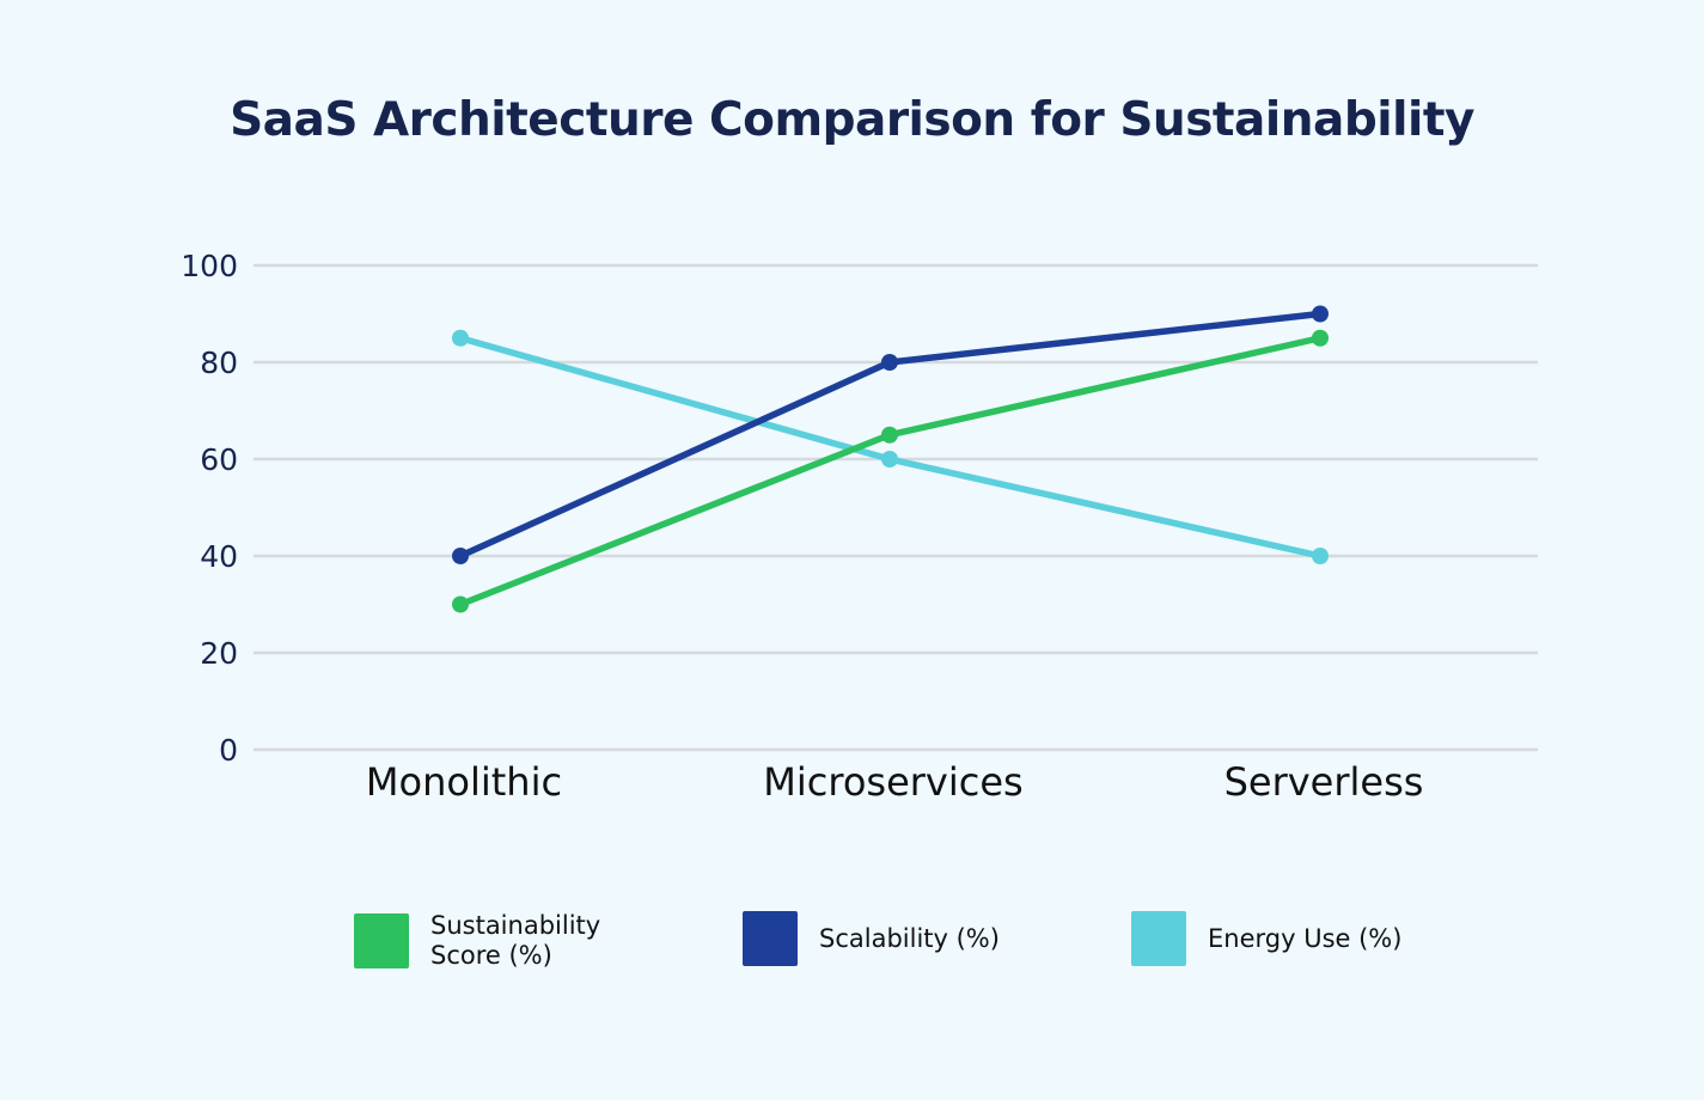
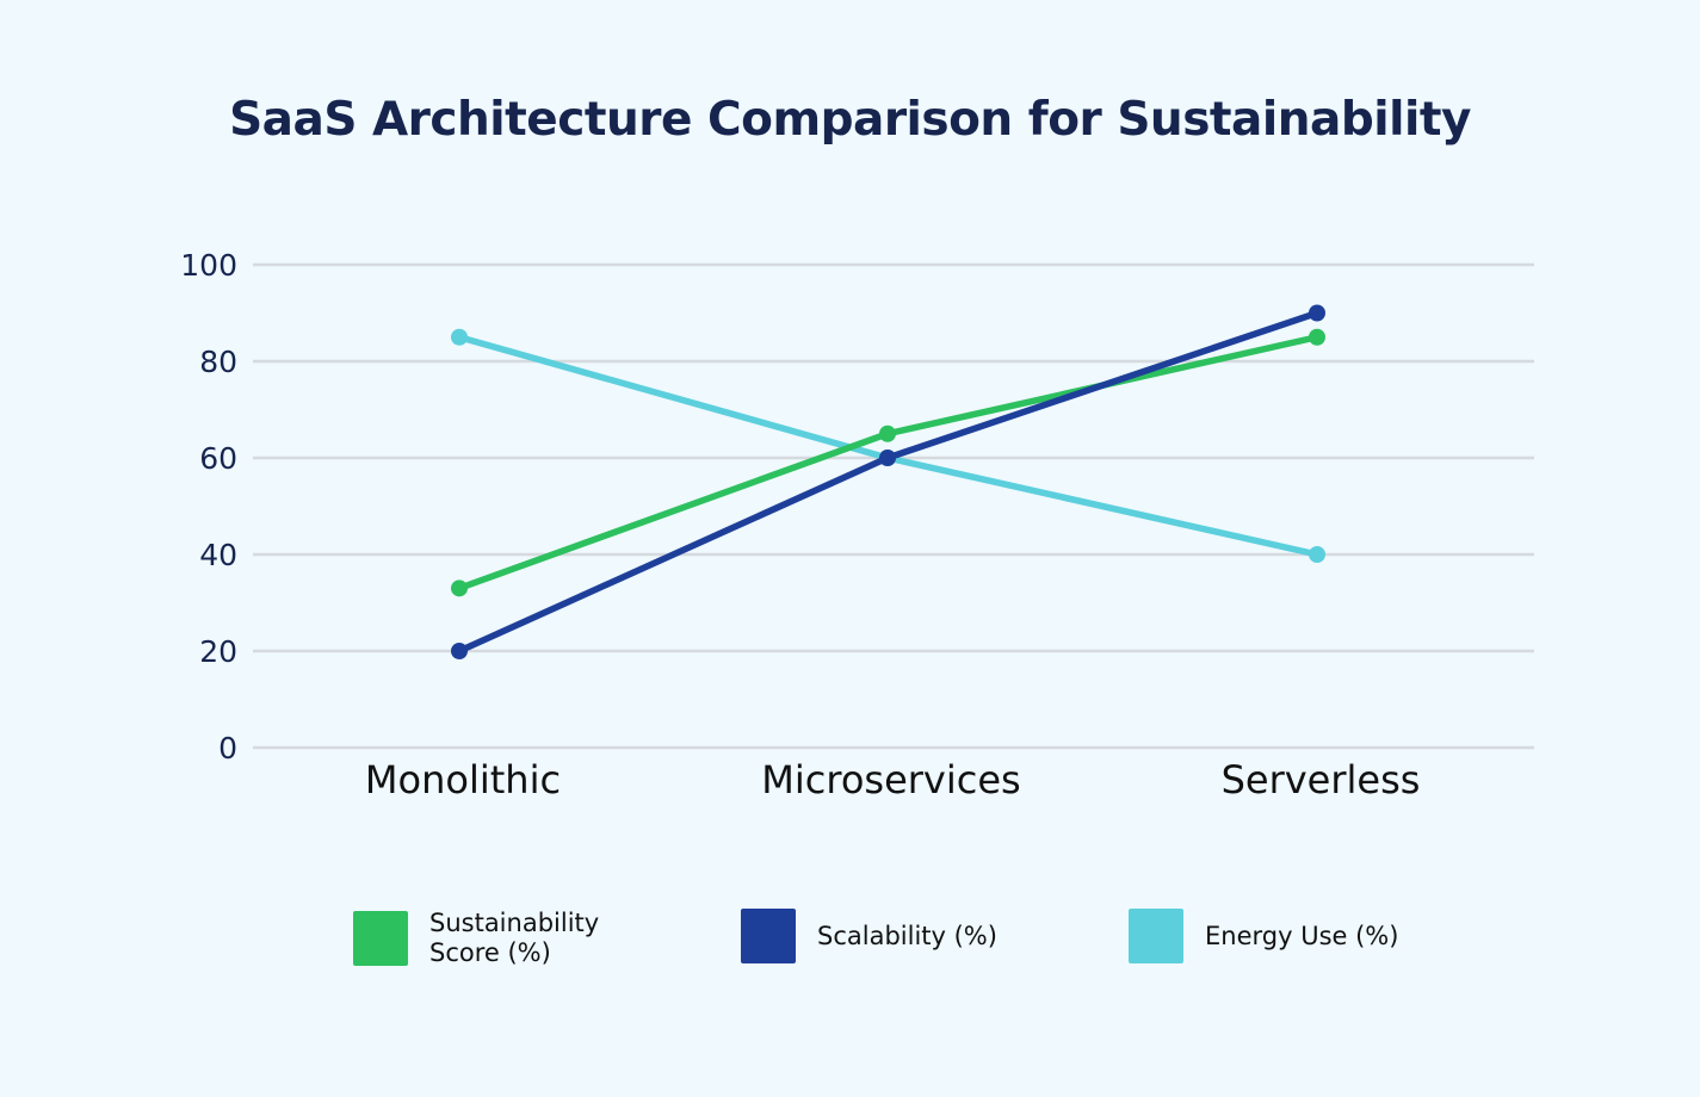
Sustainability Score (%)/Monolithic: 30 -> 33
Scalability (%)/Monolithic: 40 -> 20
Scalability (%)/Microservices: 80 -> 60
